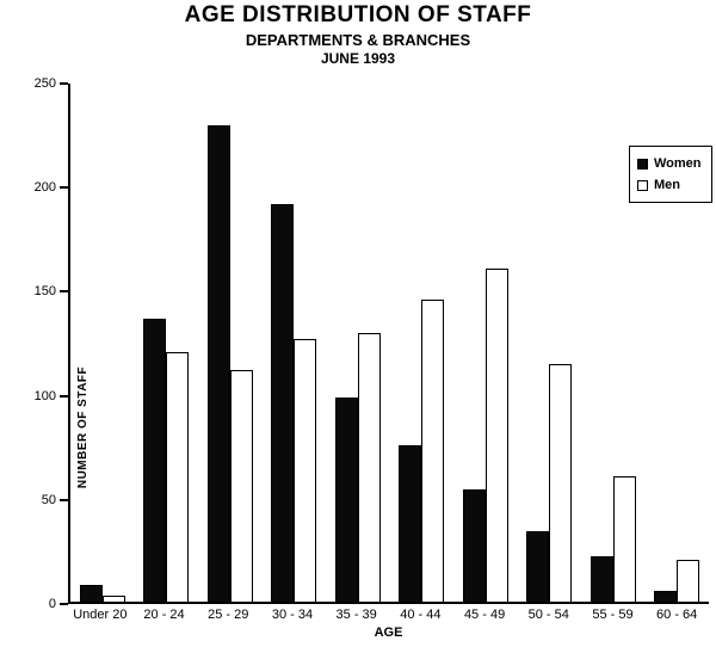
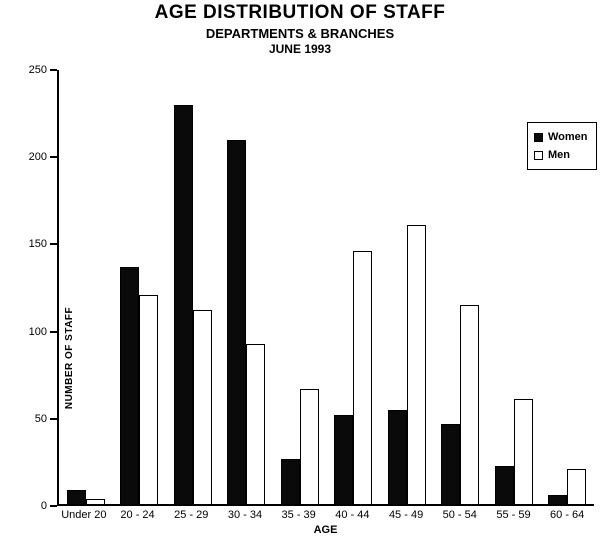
Women/30 - 34: 191 -> 209
Men/30 - 34: 126 -> 92
Women/35 - 39: 98 -> 26
Men/35 - 39: 129 -> 66
Women/40 - 44: 75 -> 51
Women/50 - 54: 34 -> 46
